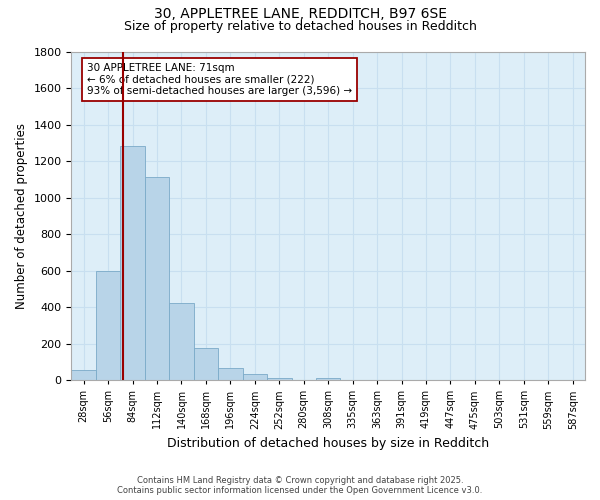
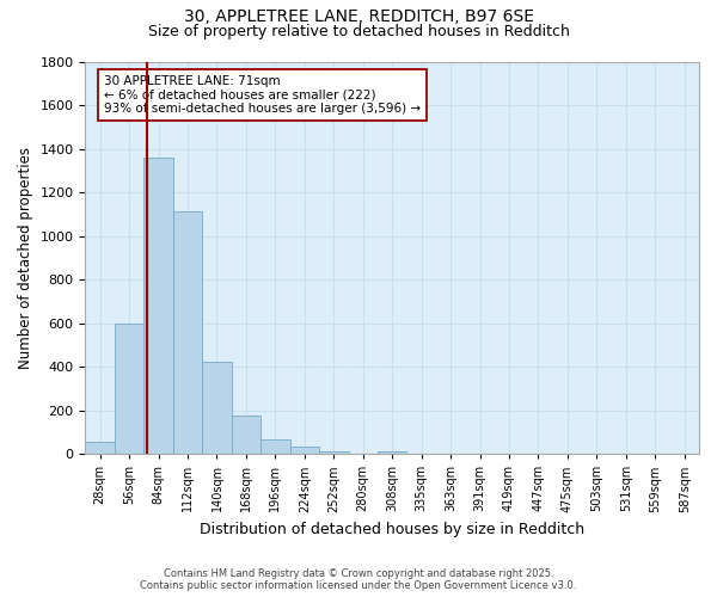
84sqm: 1280 -> 1360
